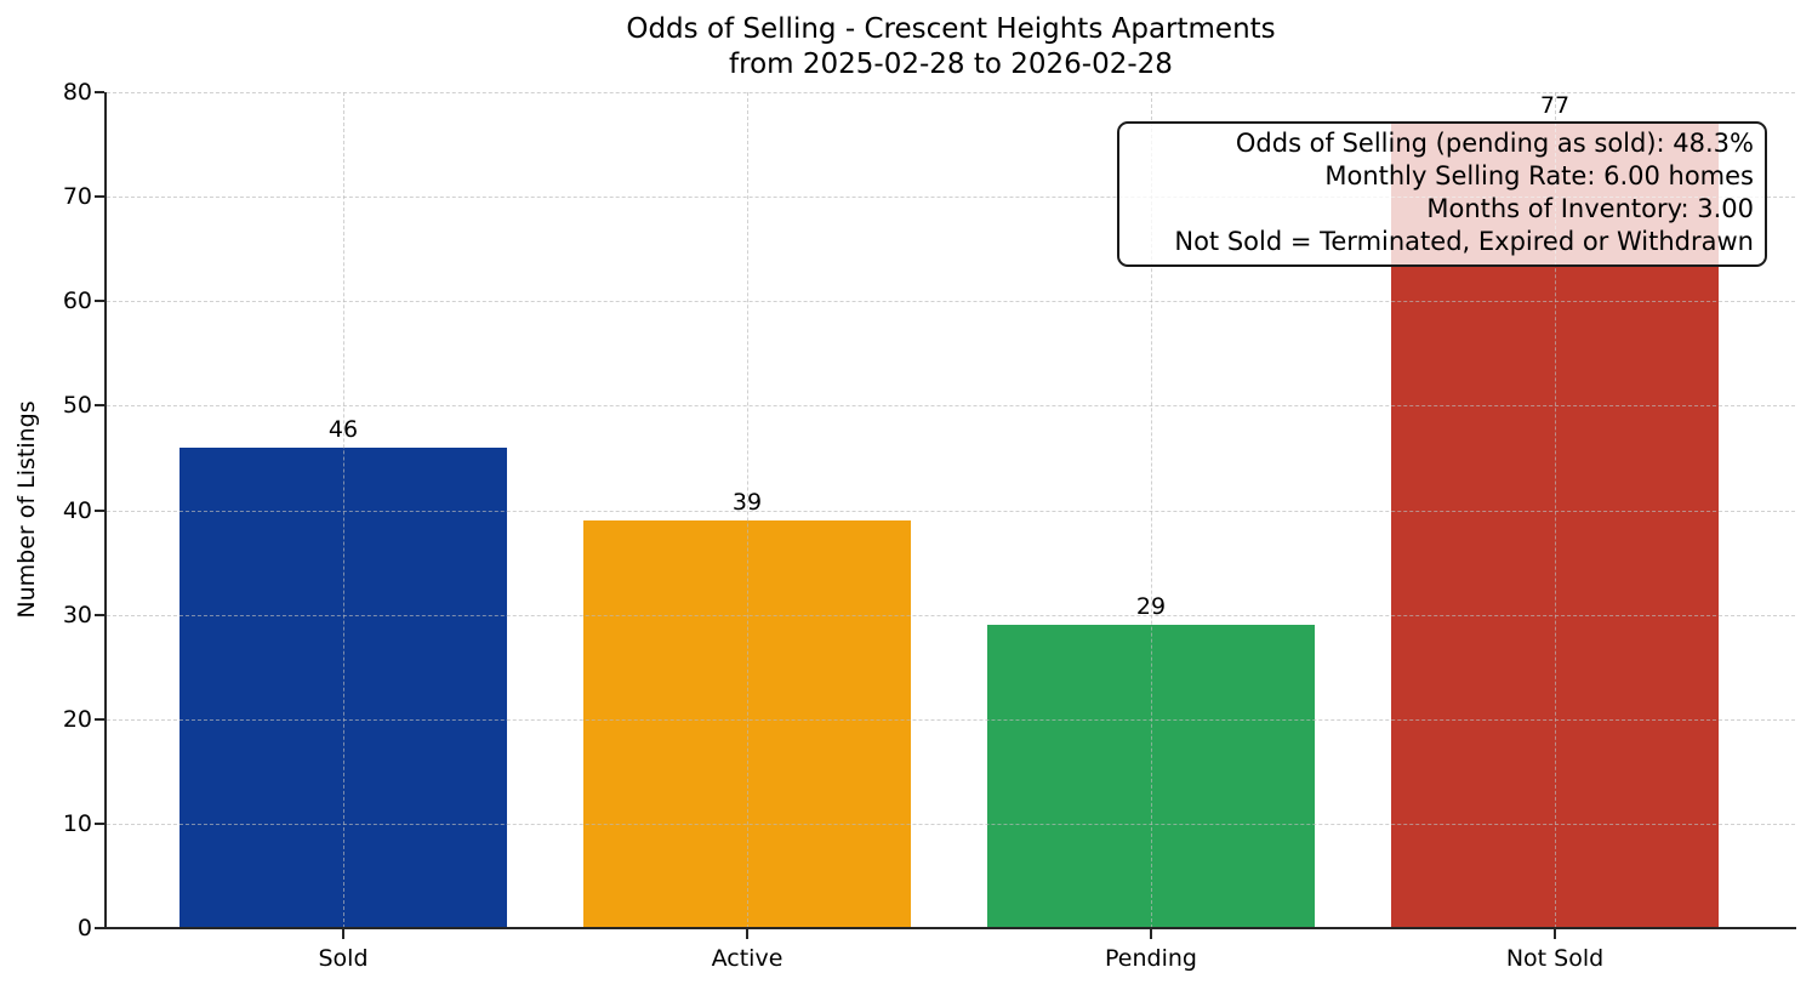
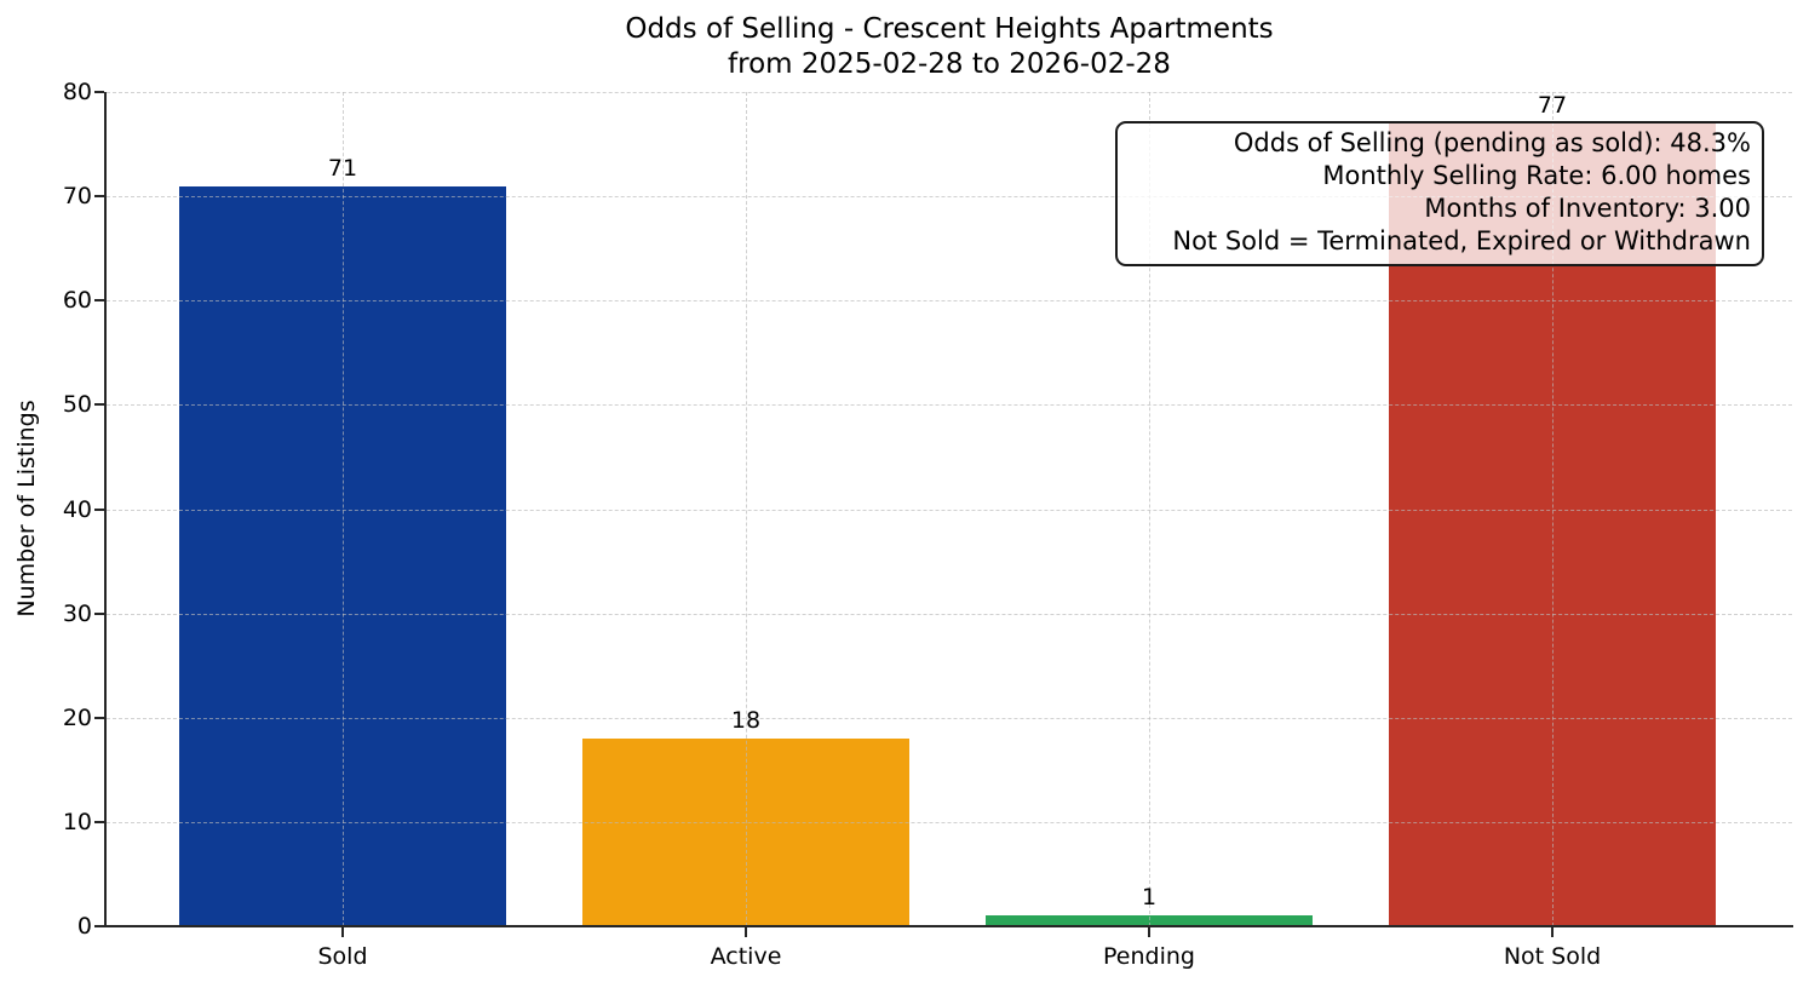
Sold: 46 -> 71
Active: 39 -> 18
Pending: 29 -> 1
